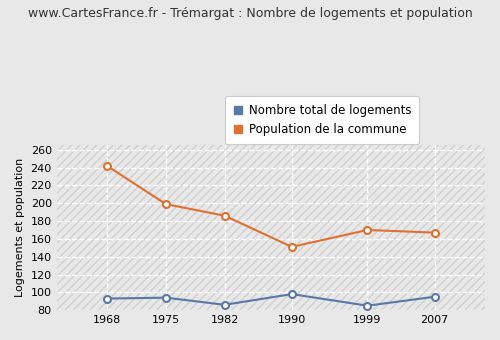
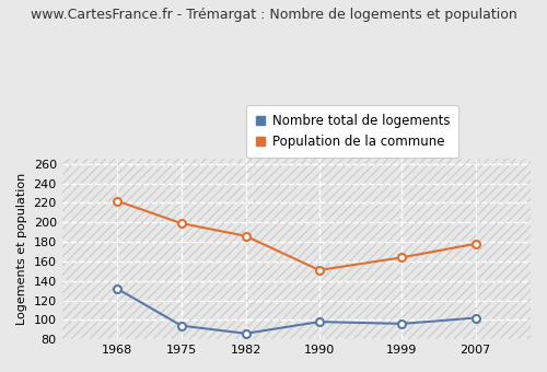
Nombre total de logements/1968: 93 -> 132
Population de la commune/1968: 242 -> 222
Nombre total de logements/1999: 85 -> 96
Population de la commune/1999: 170 -> 164
Nombre total de logements/2007: 95 -> 102
Population de la commune/2007: 167 -> 178
